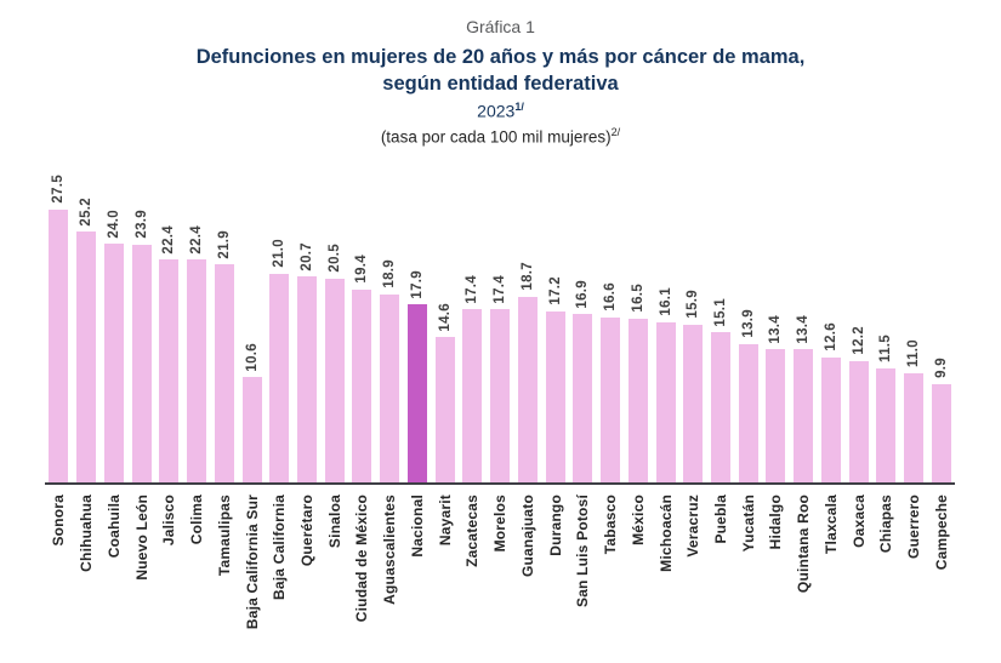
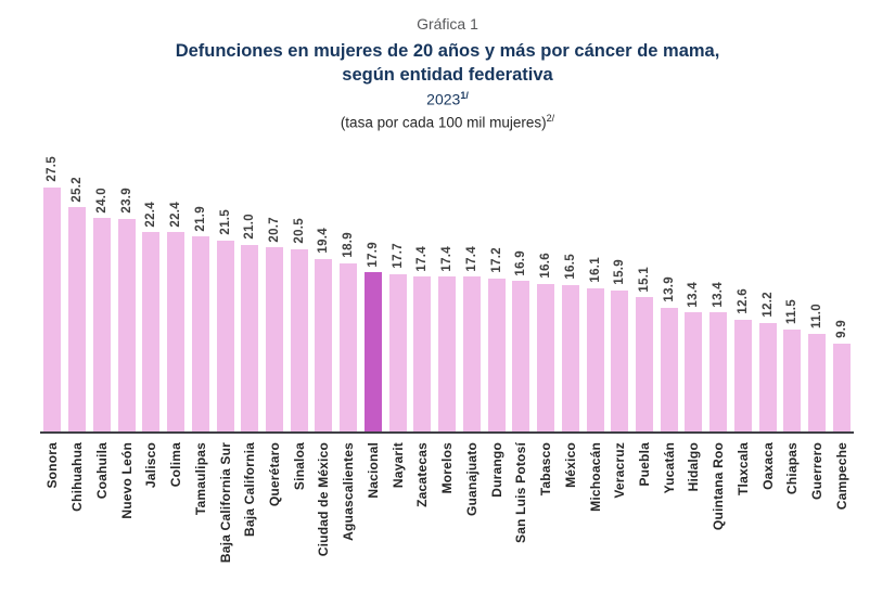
Baja California Sur: 10.6 -> 21.5
Nayarit: 14.6 -> 17.7
Guanajuato: 18.7 -> 17.4
